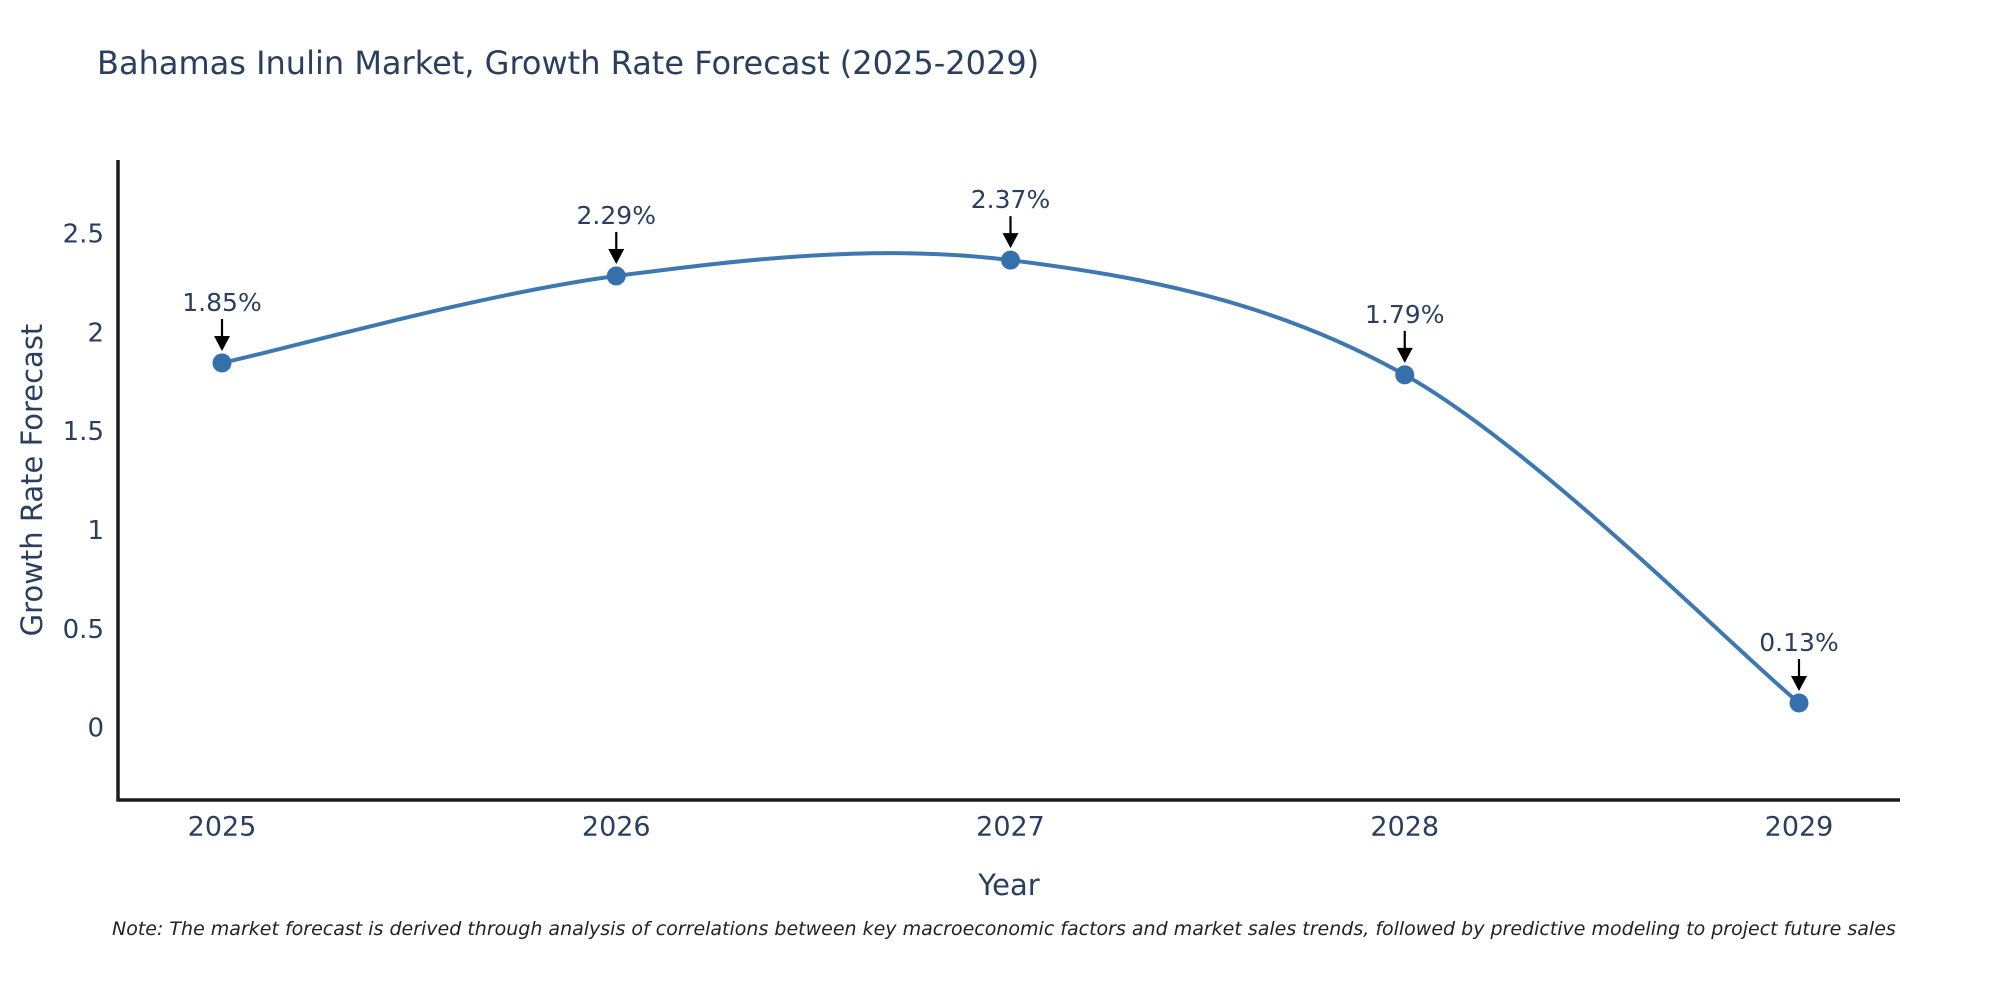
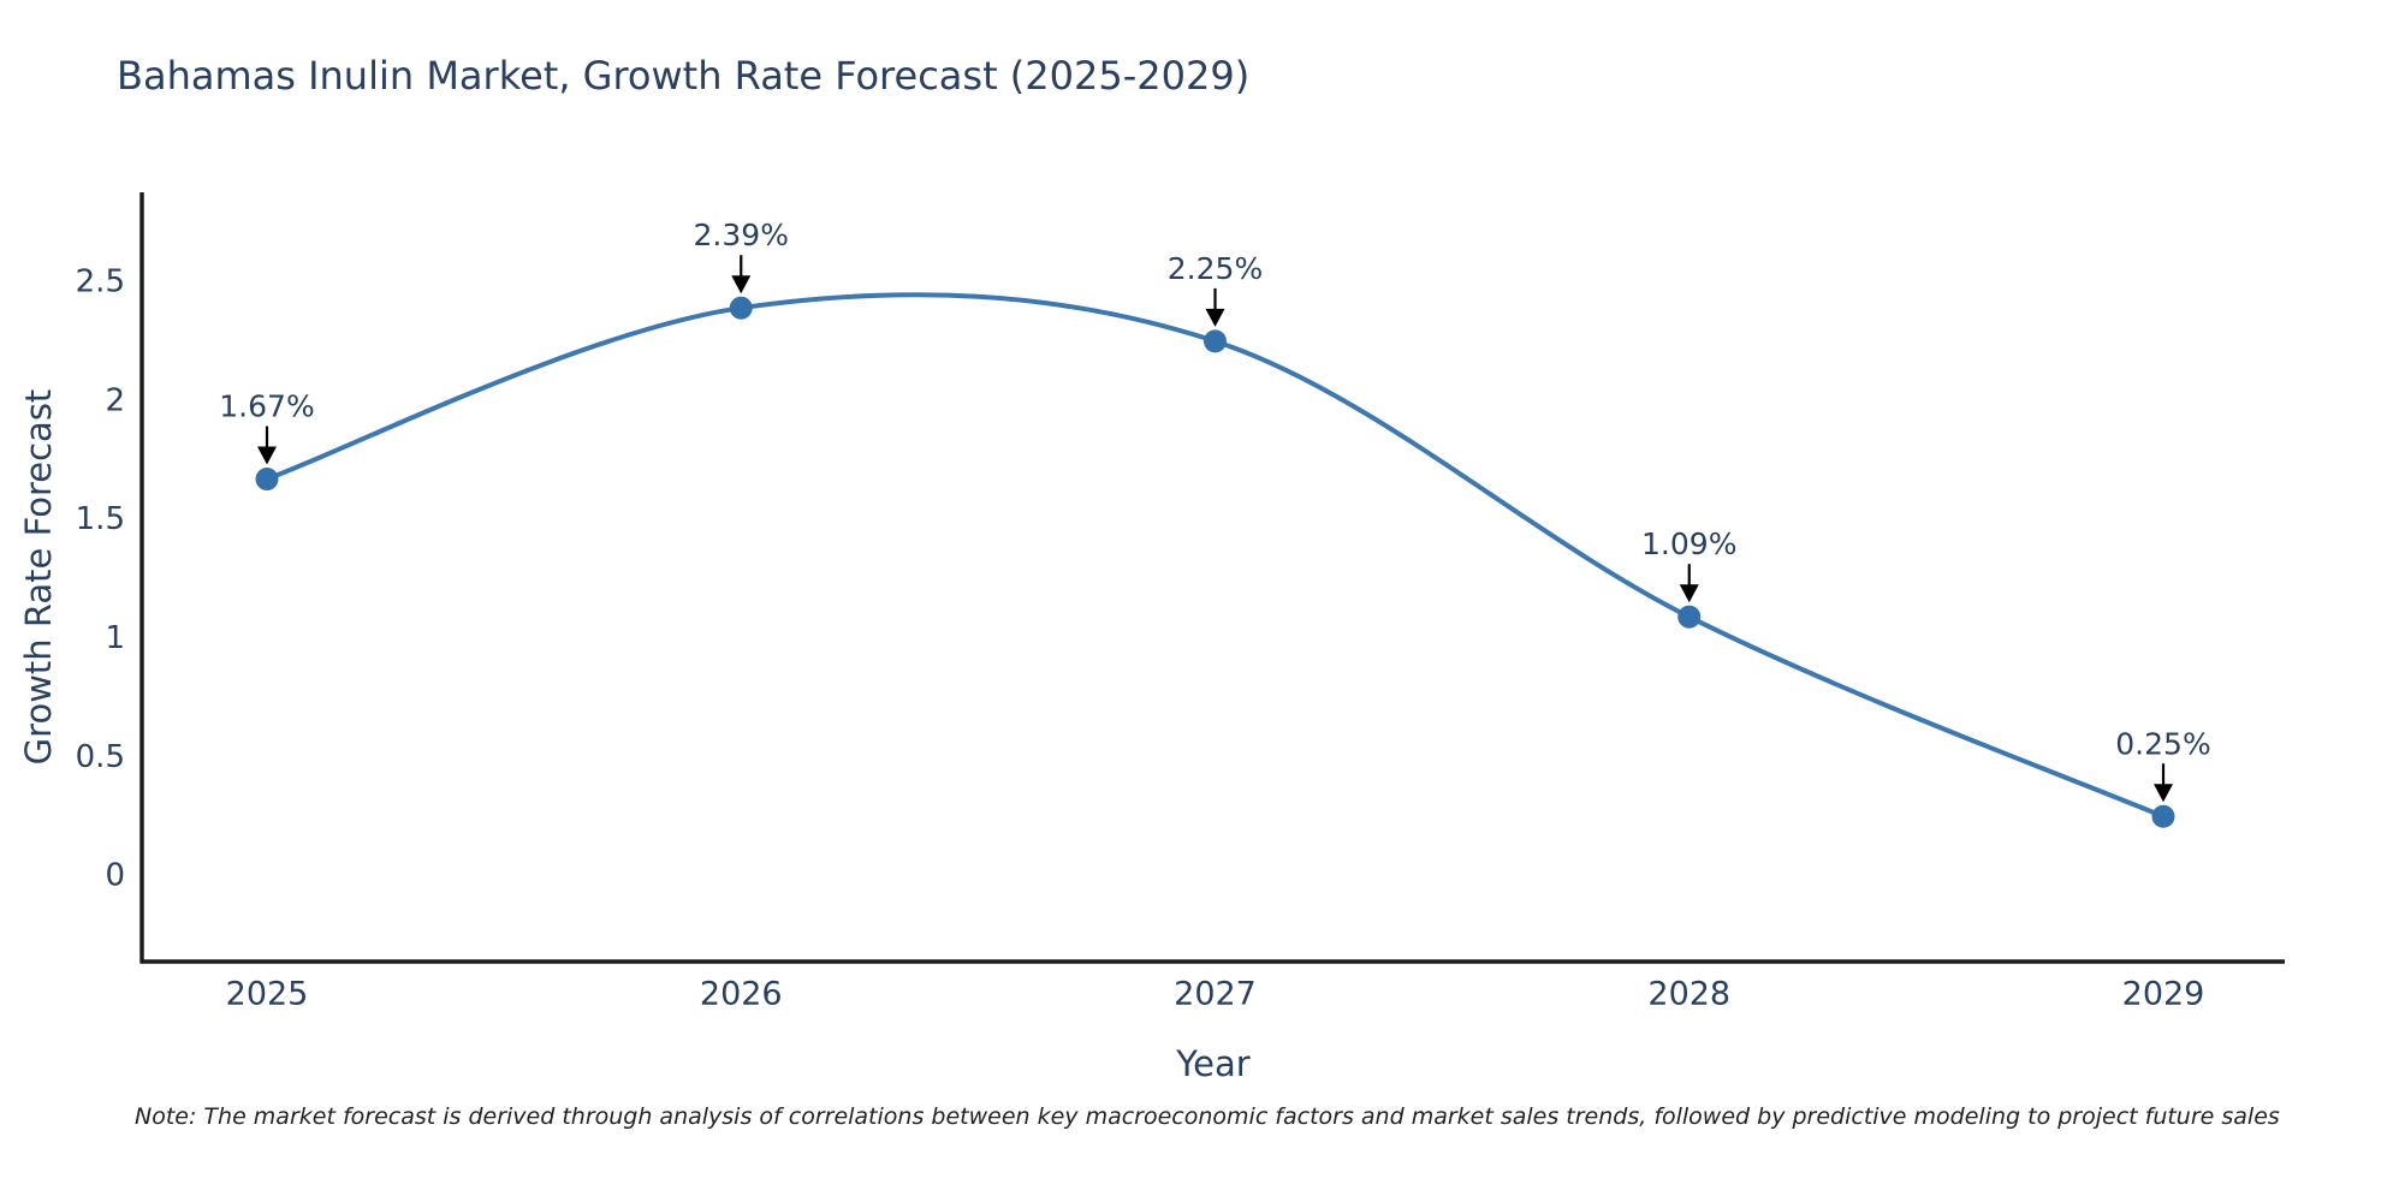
2025: 1.85% -> 1.67%
2026: 2.29% -> 2.39%
2027: 2.37% -> 2.25%
2028: 1.79% -> 1.09%
2029: 0.13% -> 0.25%
